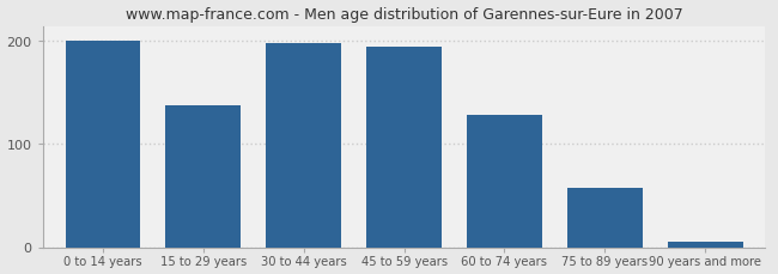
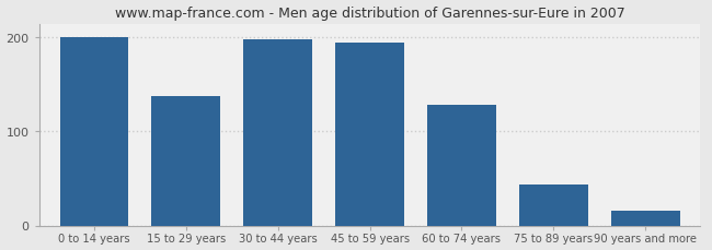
75 to 89 years: 57 -> 44
90 years and more: 5 -> 16
